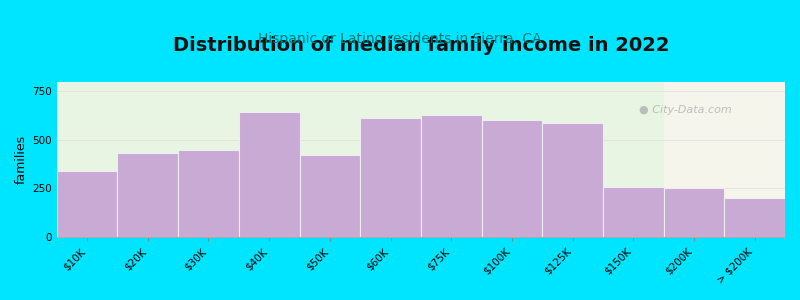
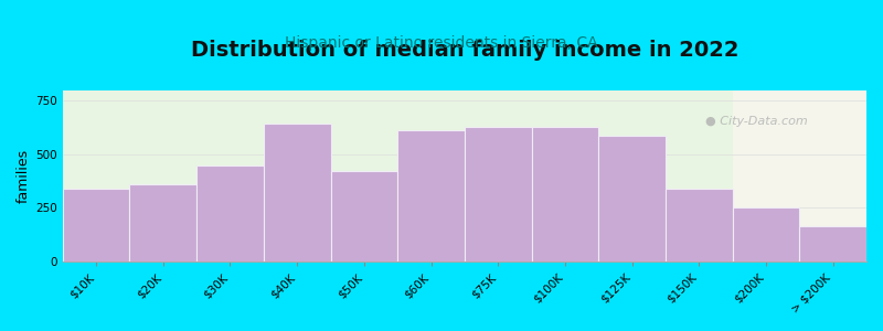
$20K: 430 -> 360
$100K: 600 -> 630
$150K: 260 -> 340
> $200K: 200 -> 160
